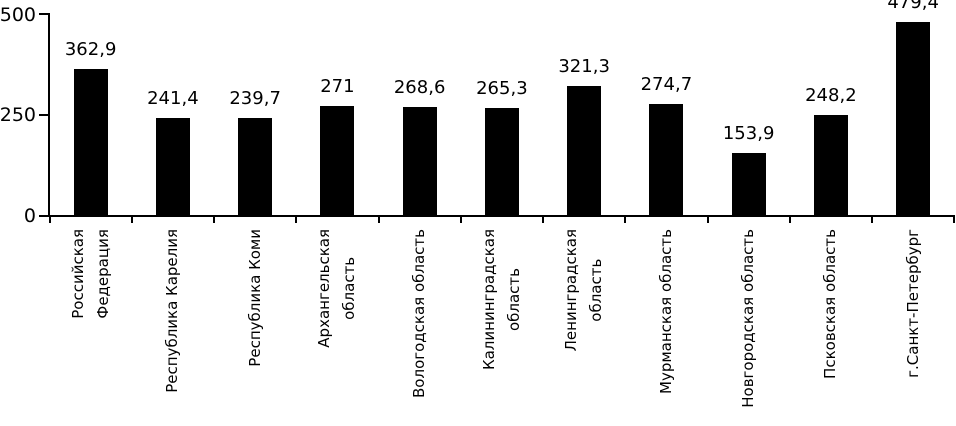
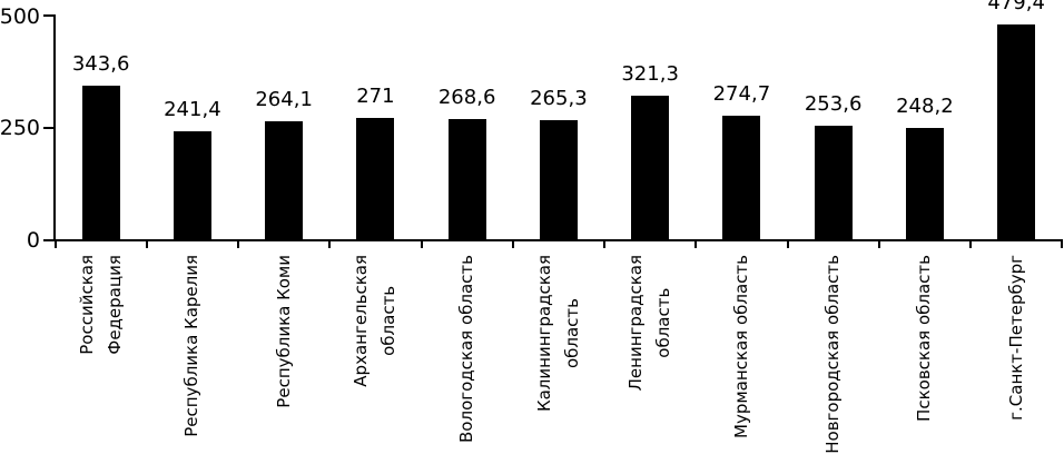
Российская Федерация: 362,9 -> 343,6
Республика Коми: 239,7 -> 264,1
Новгородская область: 153,9 -> 253,6
